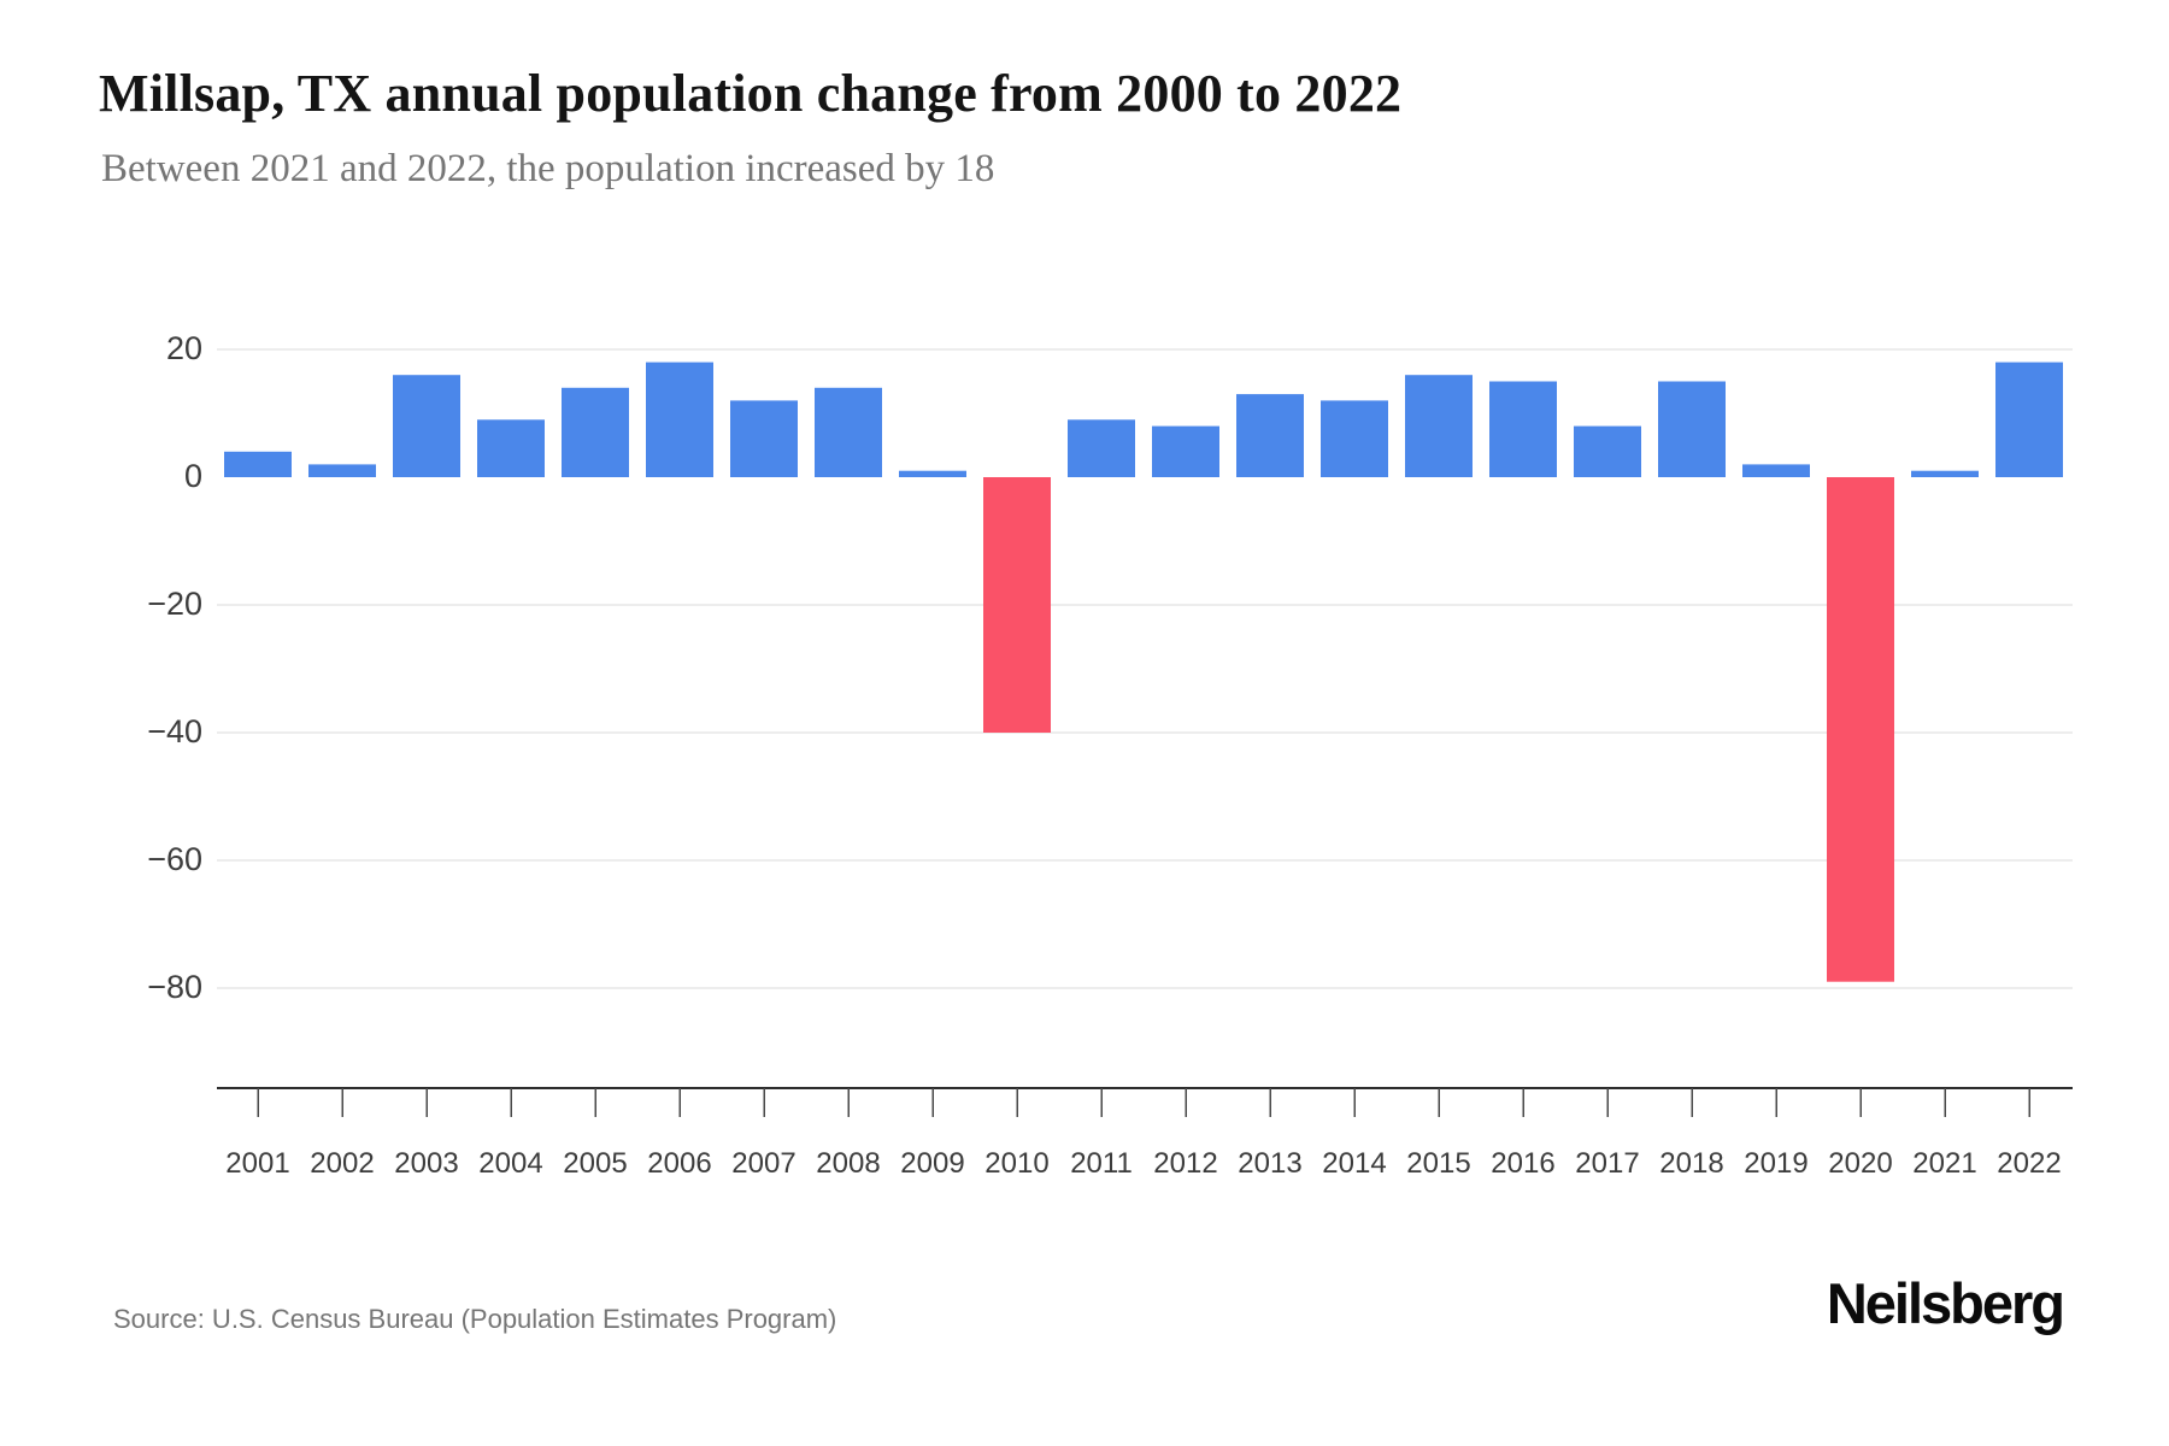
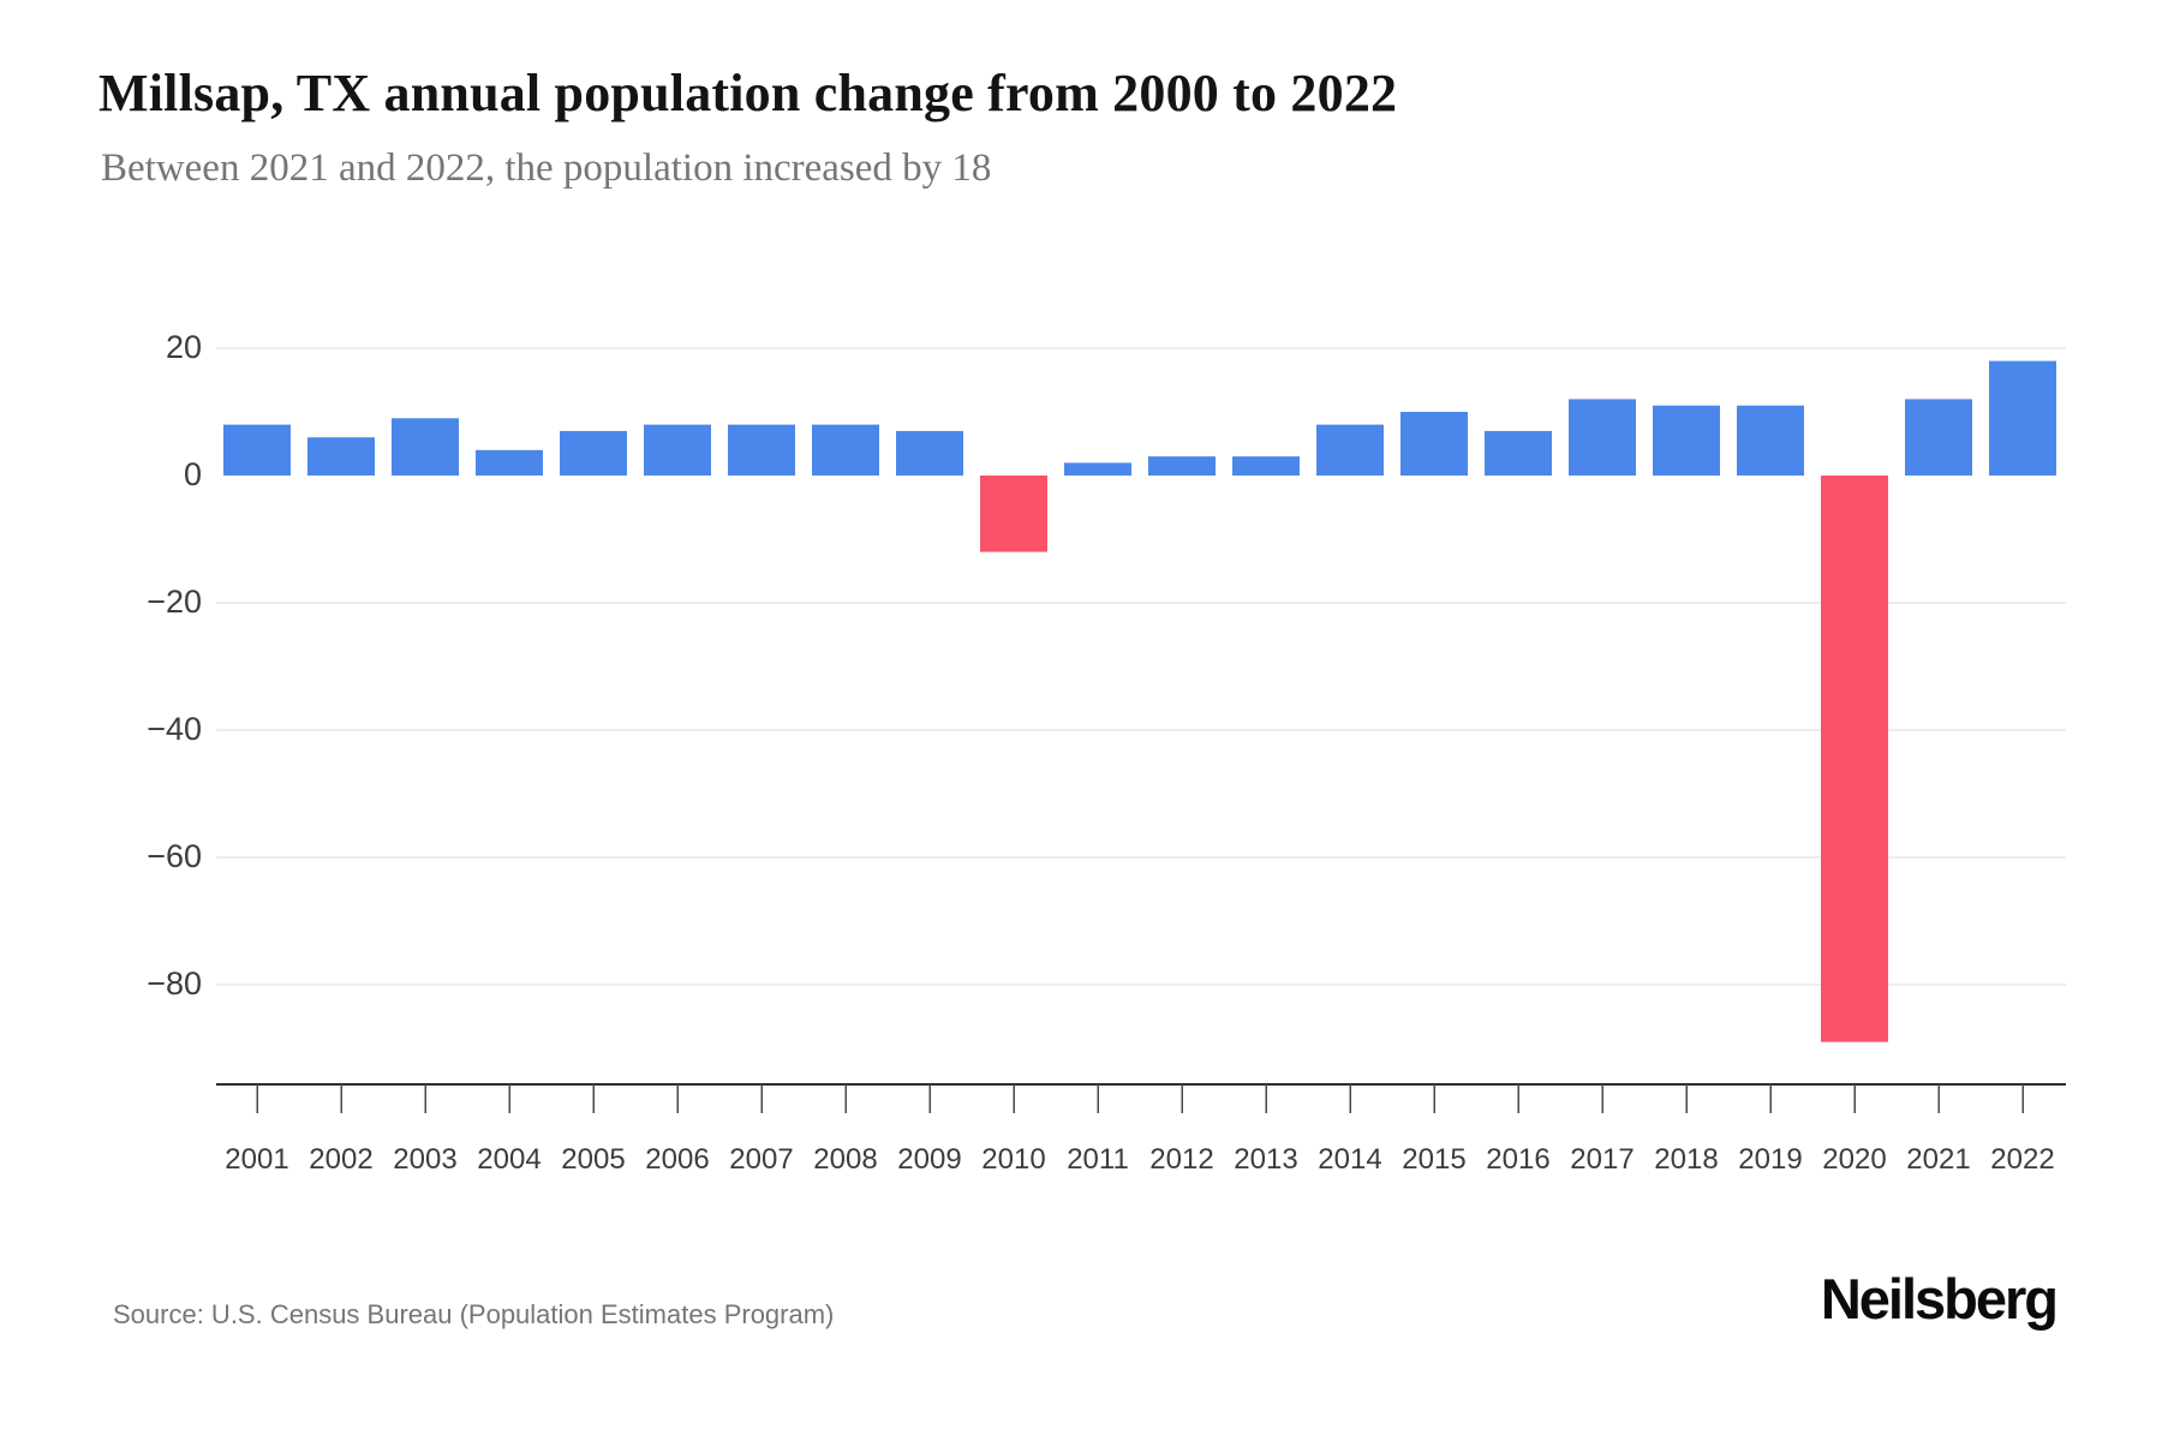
2001: 4 -> 8
2002: 2 -> 6
2003: 16 -> 9
2004: 9 -> 4
2005: 14 -> 7
2006: 18 -> 8
2007: 12 -> 8
2008: 14 -> 8
2009: 1 -> 7
2010: -40 -> -12
2011: 9 -> 2
2012: 8 -> 3
2013: 13 -> 3
2014: 12 -> 8
2015: 16 -> 10
2016: 15 -> 7
2017: 8 -> 12
2018: 15 -> 11
2019: 2 -> 11
2020: -79 -> -89
2021: 1 -> 12
